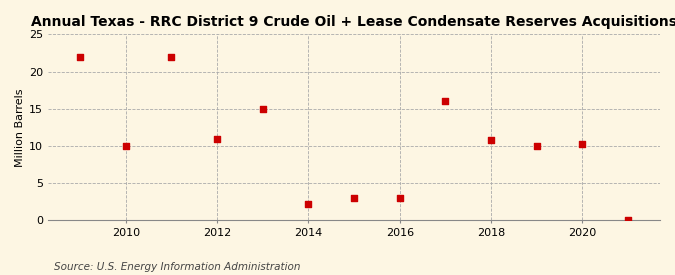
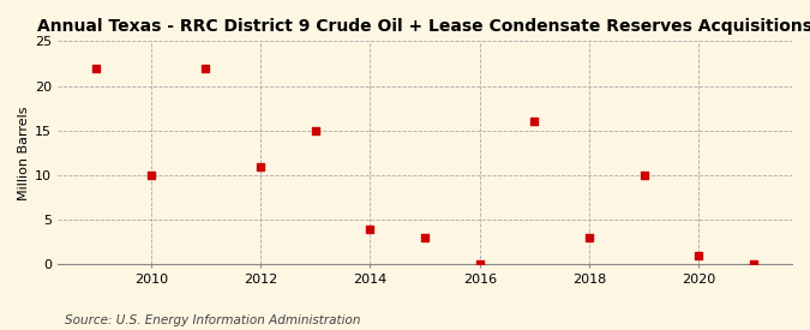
2014: 2.2 -> 4.0
2016: 3.0 -> 0.1
2018: 10.8 -> 3.0
2020: 10.2 -> 1.0
